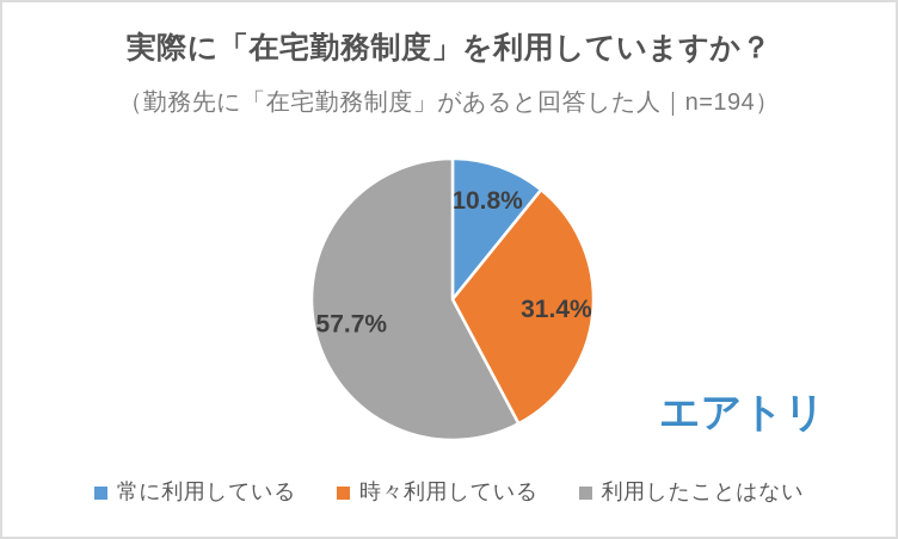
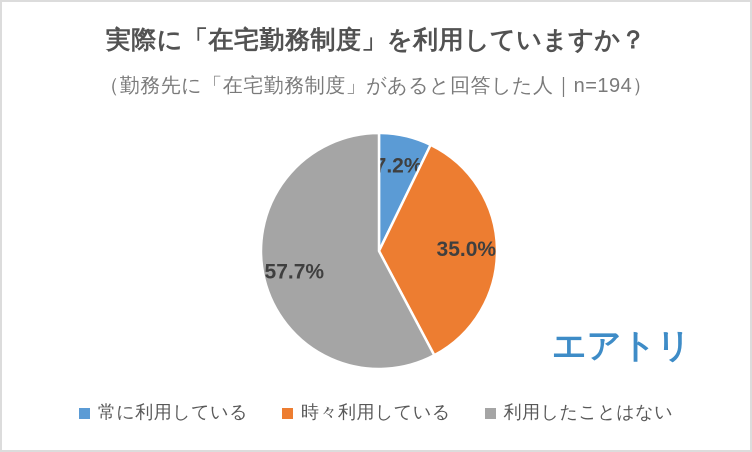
常に利用している: 10.8% -> 7.2%
時々利用している: 31.4% -> 35.0%
